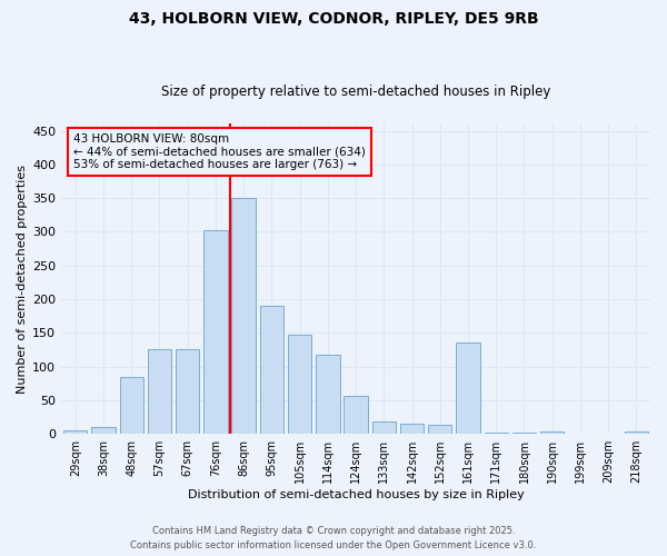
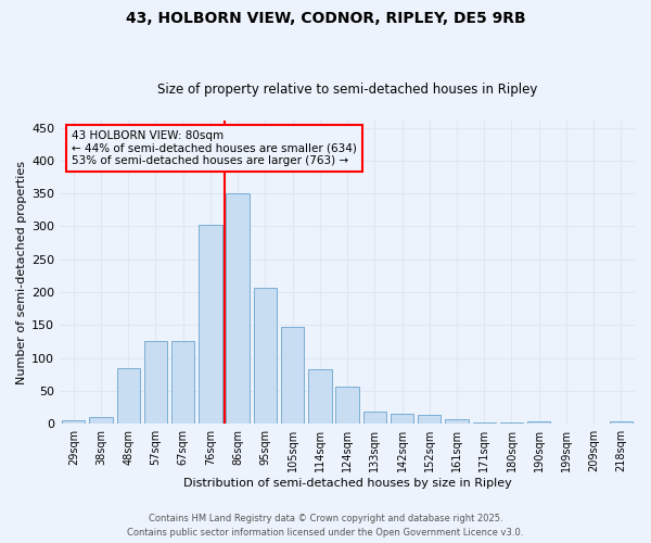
95sqm: 190 -> 207
114sqm: 118 -> 83
161sqm: 136 -> 7
